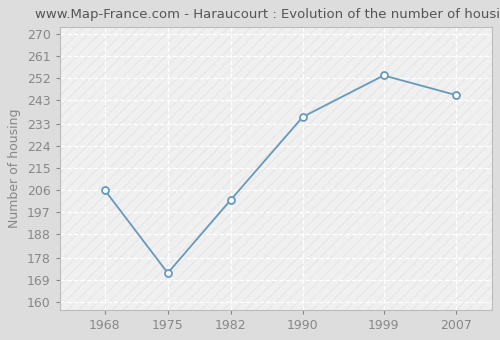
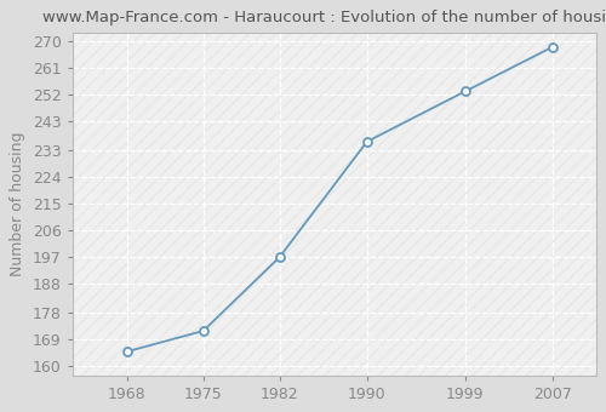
1968: 206 -> 165
1982: 202 -> 197
2007: 245 -> 268
